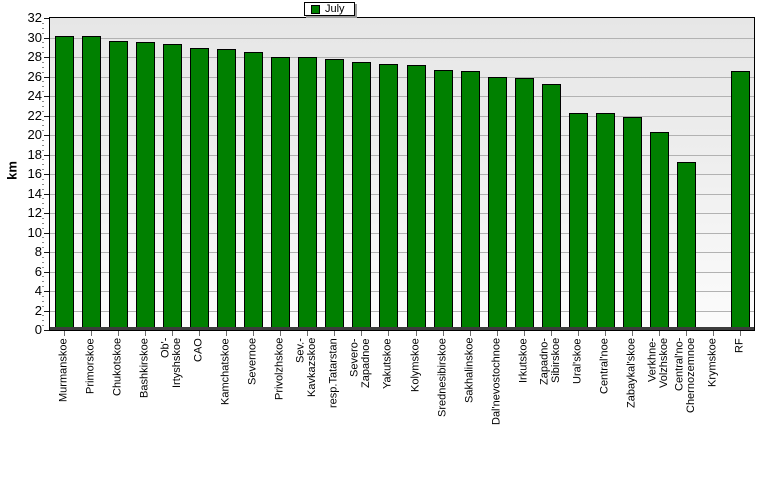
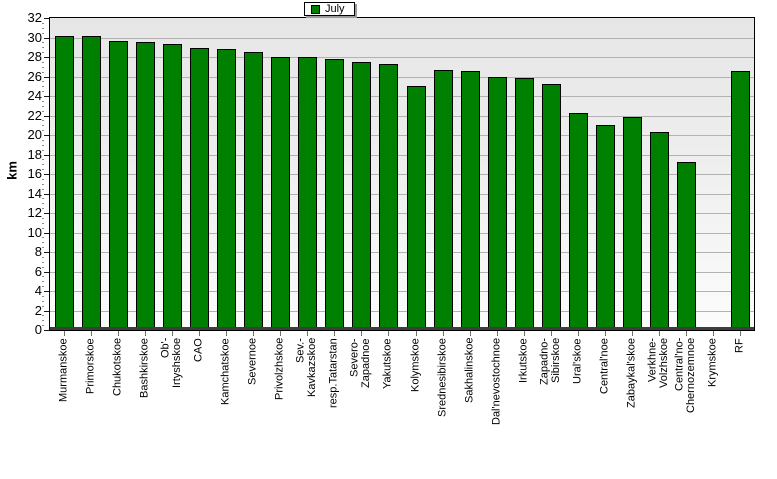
Kolymskoe: 27 -> 25
Central'noe: 22 -> 21
